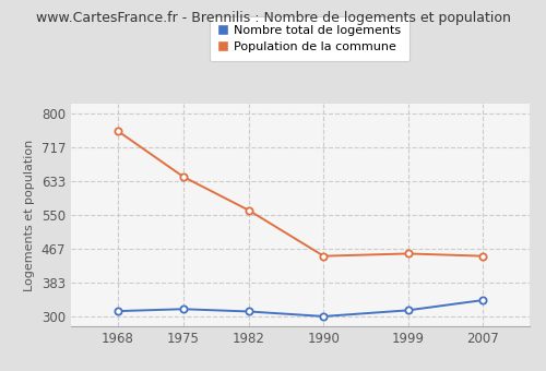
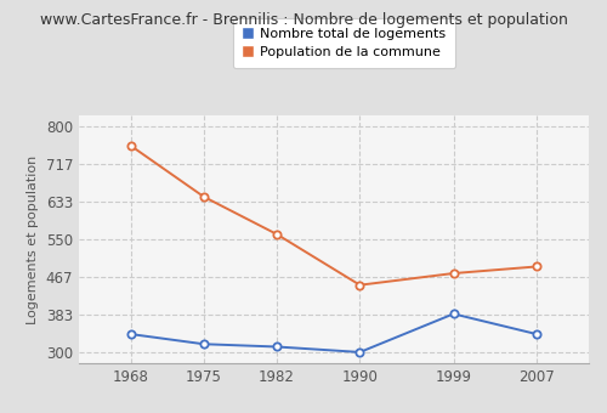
Nombre total de logements/1968: 313 -> 340
Nombre total de logements/1999: 315 -> 385
Population de la commune/1999: 455 -> 475
Population de la commune/2007: 449 -> 490
